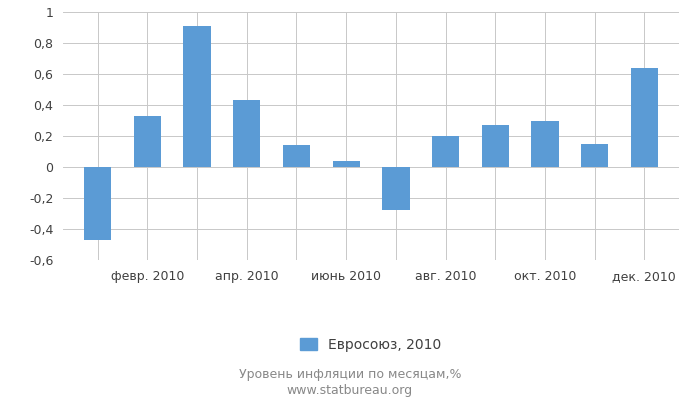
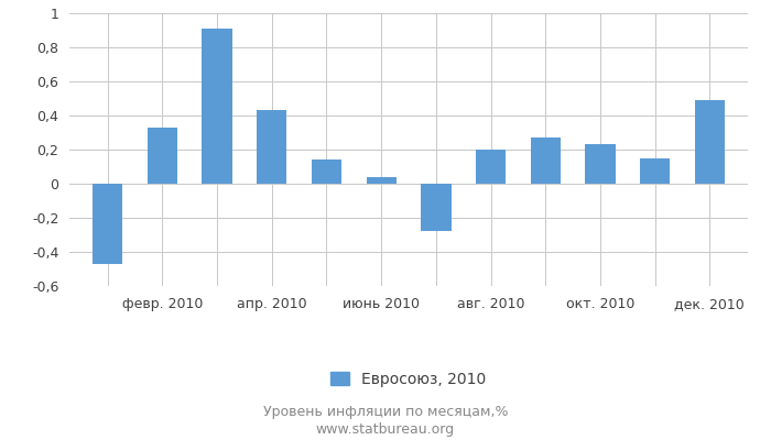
окт. 2010: 0,30 -> 0,23
дек. 2010: 0,64 -> 0,49
